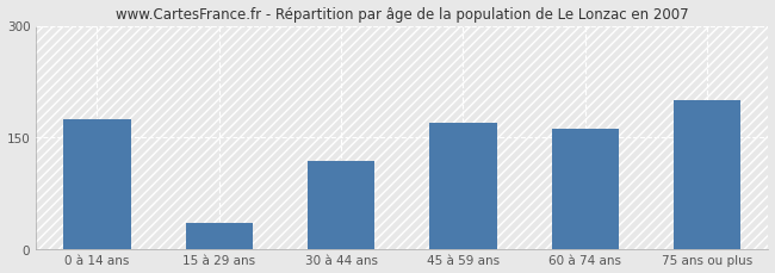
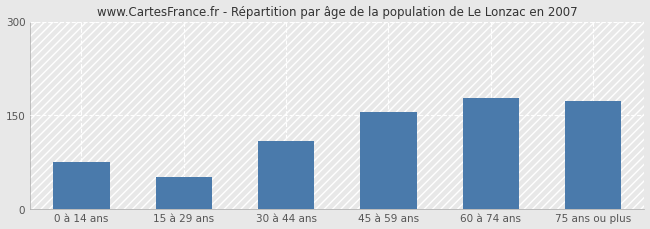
0 à 14 ans: 174 -> 75
15 à 29 ans: 34 -> 50
30 à 44 ans: 118 -> 108
45 à 59 ans: 170 -> 155
60 à 74 ans: 162 -> 178
75 ans ou plus: 200 -> 172
